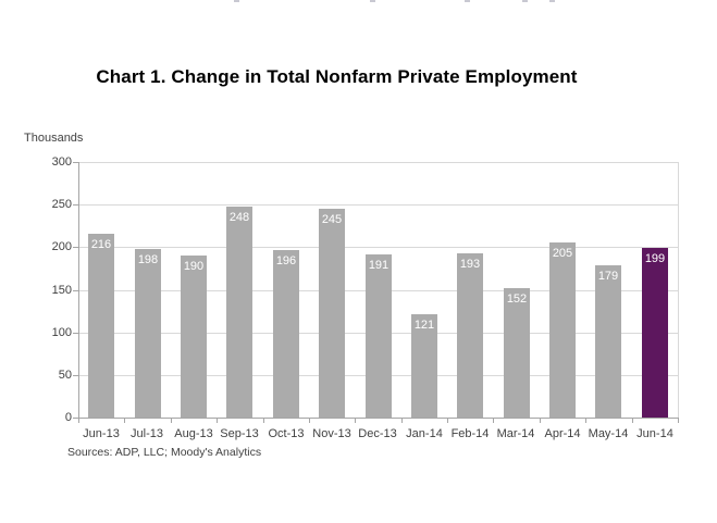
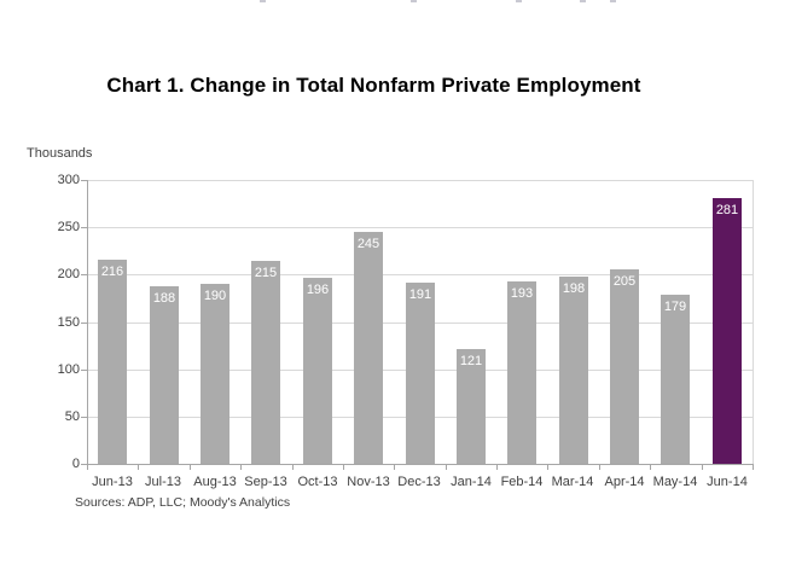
Jul-13: 198 -> 188
Sep-13: 248 -> 215
Mar-14: 152 -> 198
Jun-14: 199 -> 281
